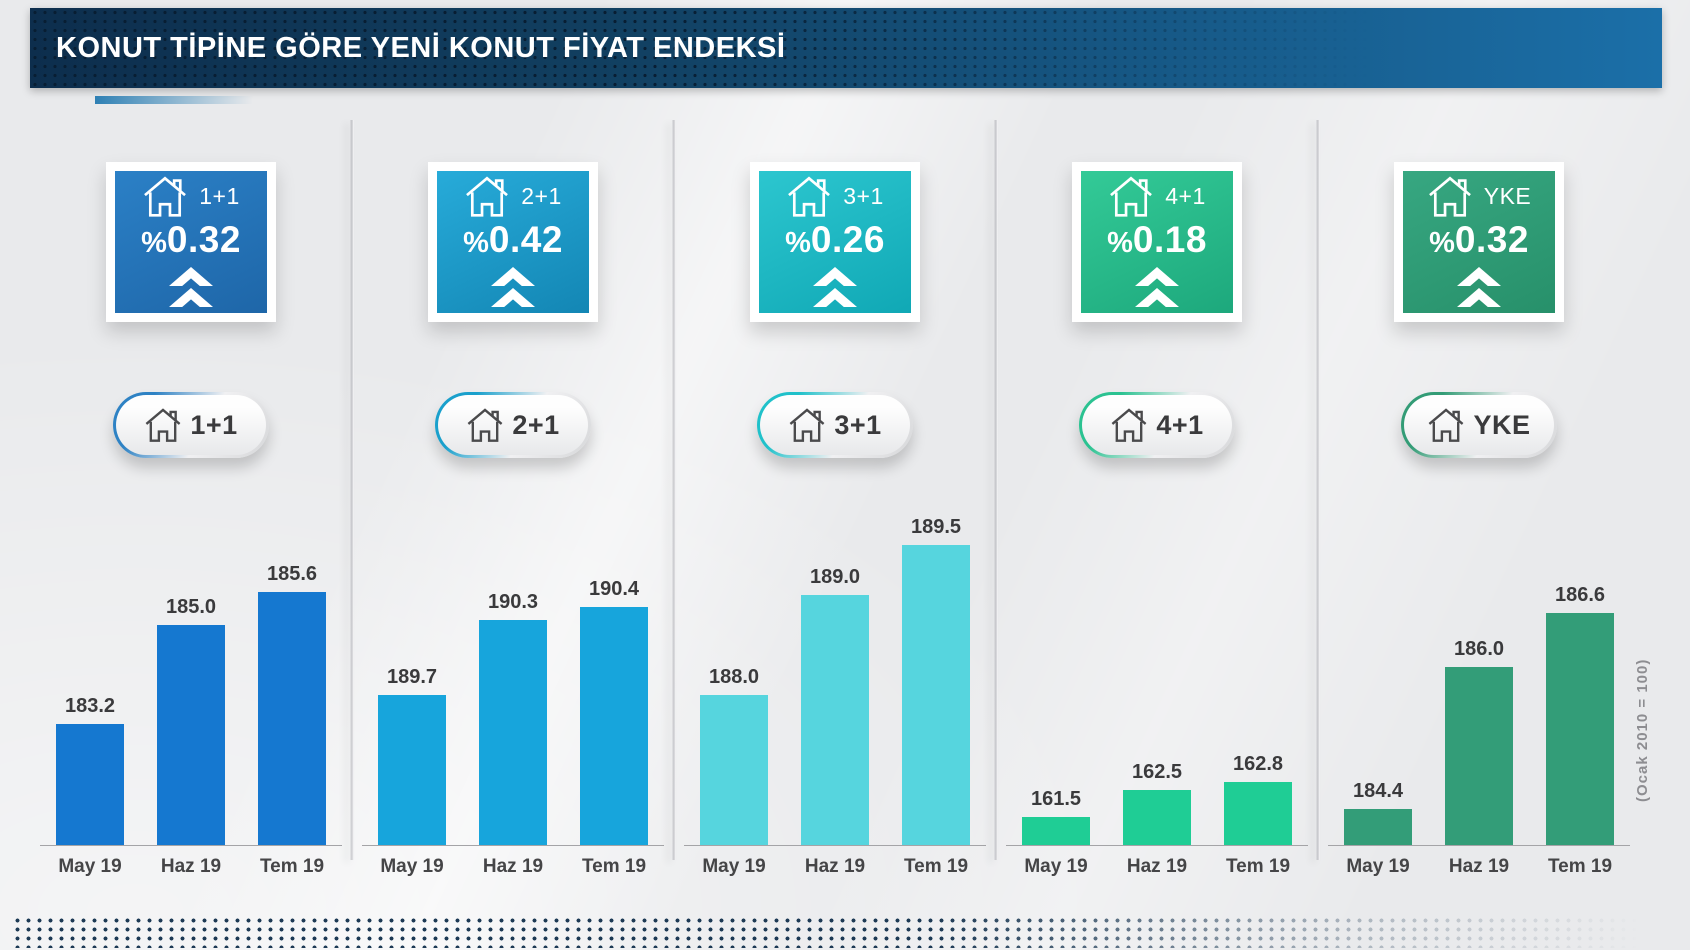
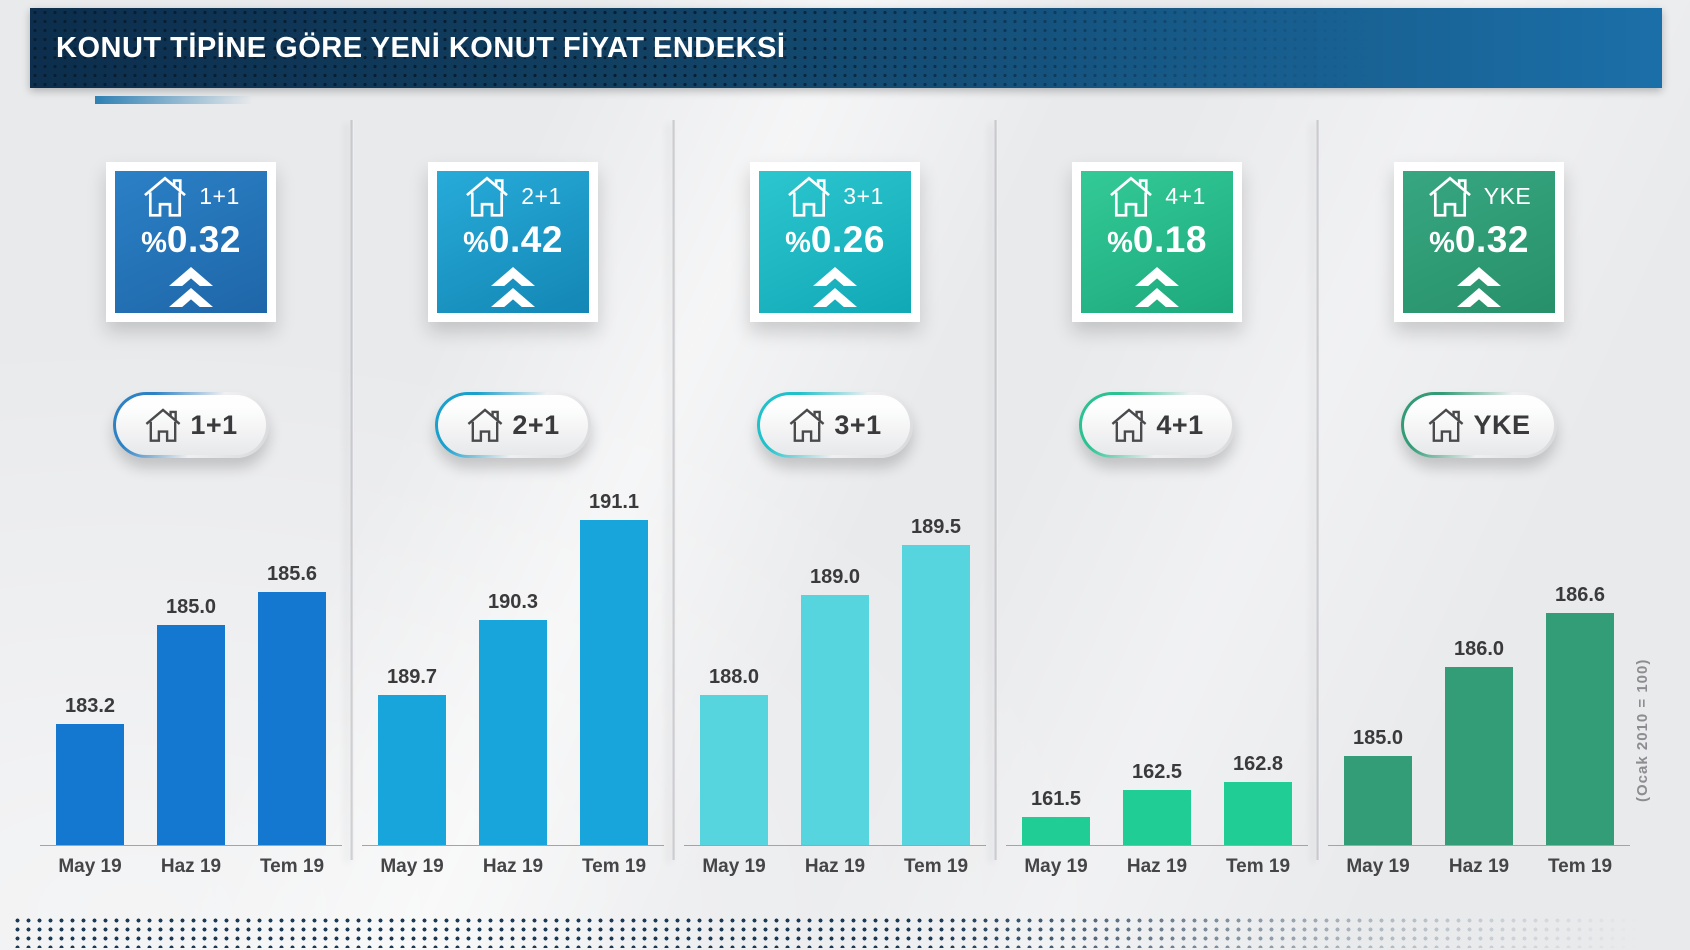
2+1/Tem 19: 190.4 -> 191.1
YKE/May 19: 184.4 -> 185.0
